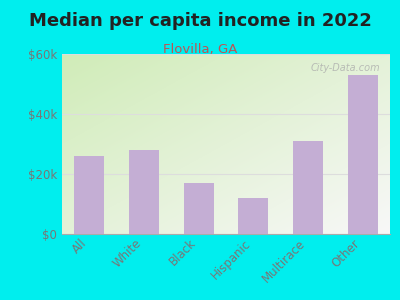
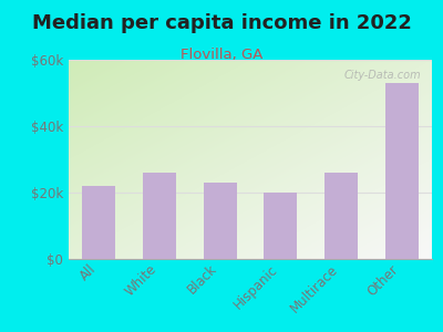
All: $26k -> $22k
White: $28k -> $26k
Black: $17k -> $23k
Hispanic: $12k -> $20k
Multirace: $31k -> $26k
